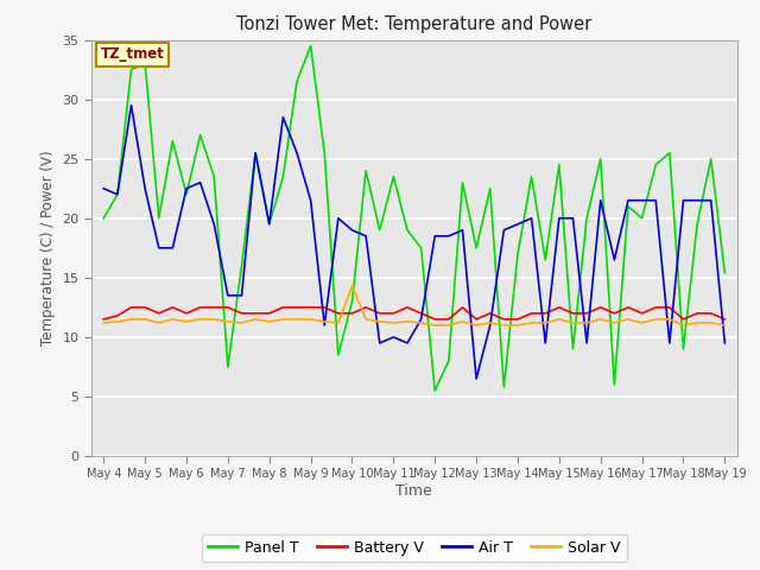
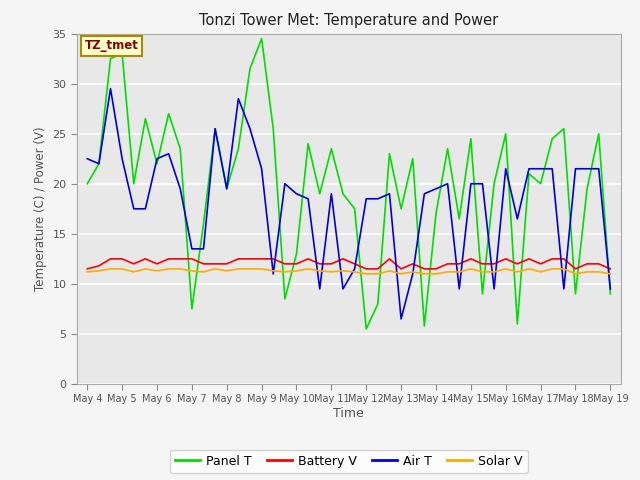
Solar V/May 10: 14.3 -> 11.3
Air T/May 11: 10.0 -> 19.0
Panel T/May 19: 15.4 -> 9.0
